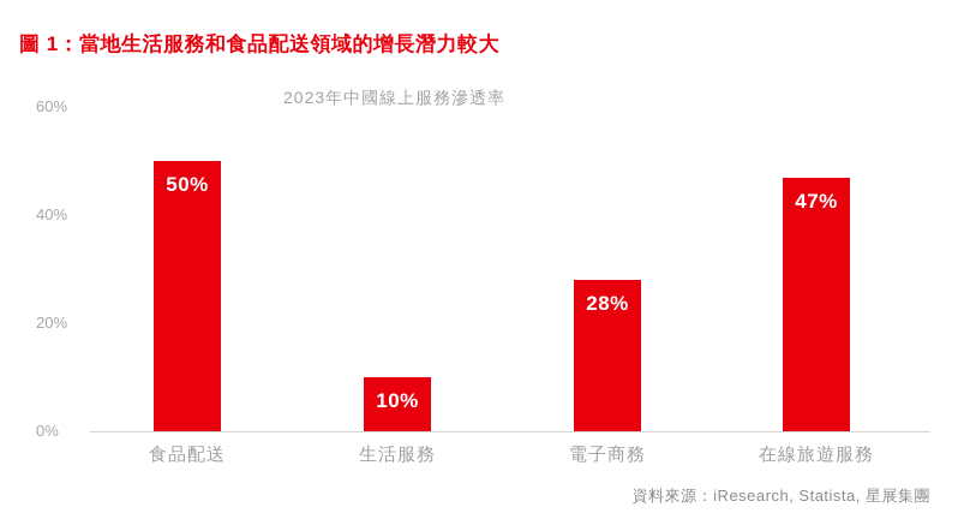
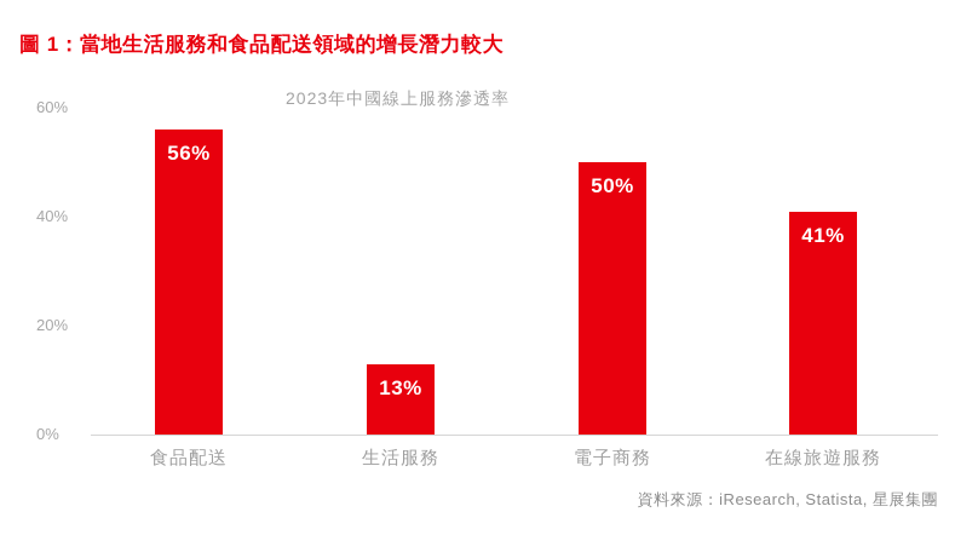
食品配送: 50% -> 56%
生活服務: 10% -> 13%
電子商務: 28% -> 50%
在線旅遊服務: 47% -> 41%
